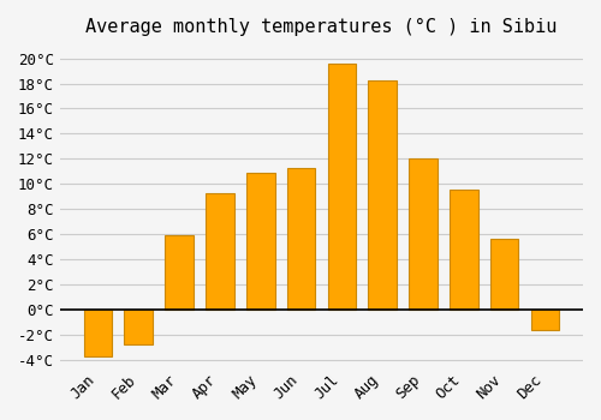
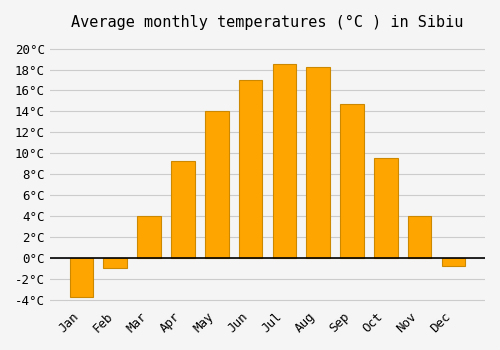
Feb: -2.8°C -> -1.0°C
Mar: 5.9°C -> 4.0°C
May: 10.9°C -> 14.0°C
Jun: 11.3°C -> 17.0°C
Jul: 19.6°C -> 18.5°C
Sep: 12.0°C -> 14.7°C
Nov: 5.6°C -> 4.0°C
Dec: -1.6°C -> -0.8°C
